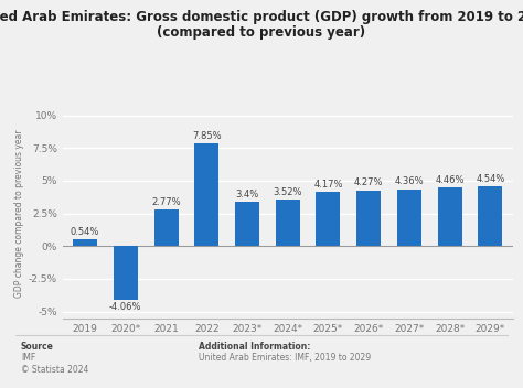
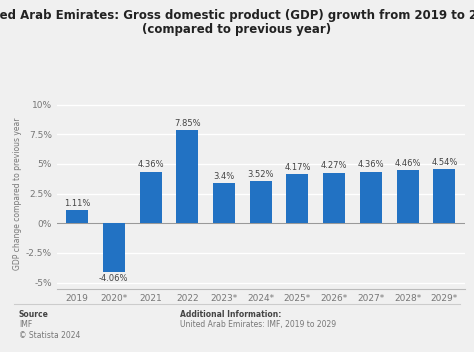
2019: 0.54% -> 1.11%
2021: 2.77% -> 4.36%
